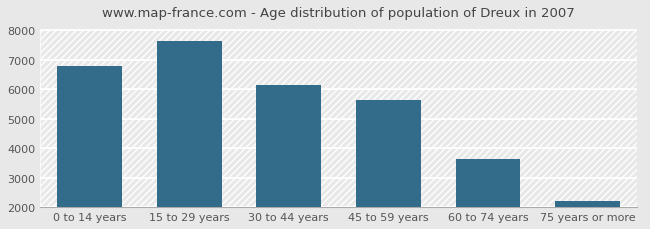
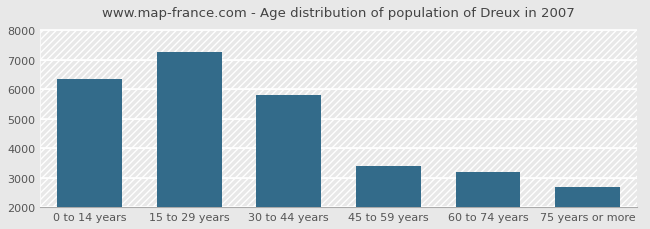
0 to 14 years: 6800 -> 6350
15 to 29 years: 7650 -> 7250
30 to 44 years: 6150 -> 5800
45 to 59 years: 5650 -> 3400
60 to 74 years: 3650 -> 3200
75 years or more: 2200 -> 2700
